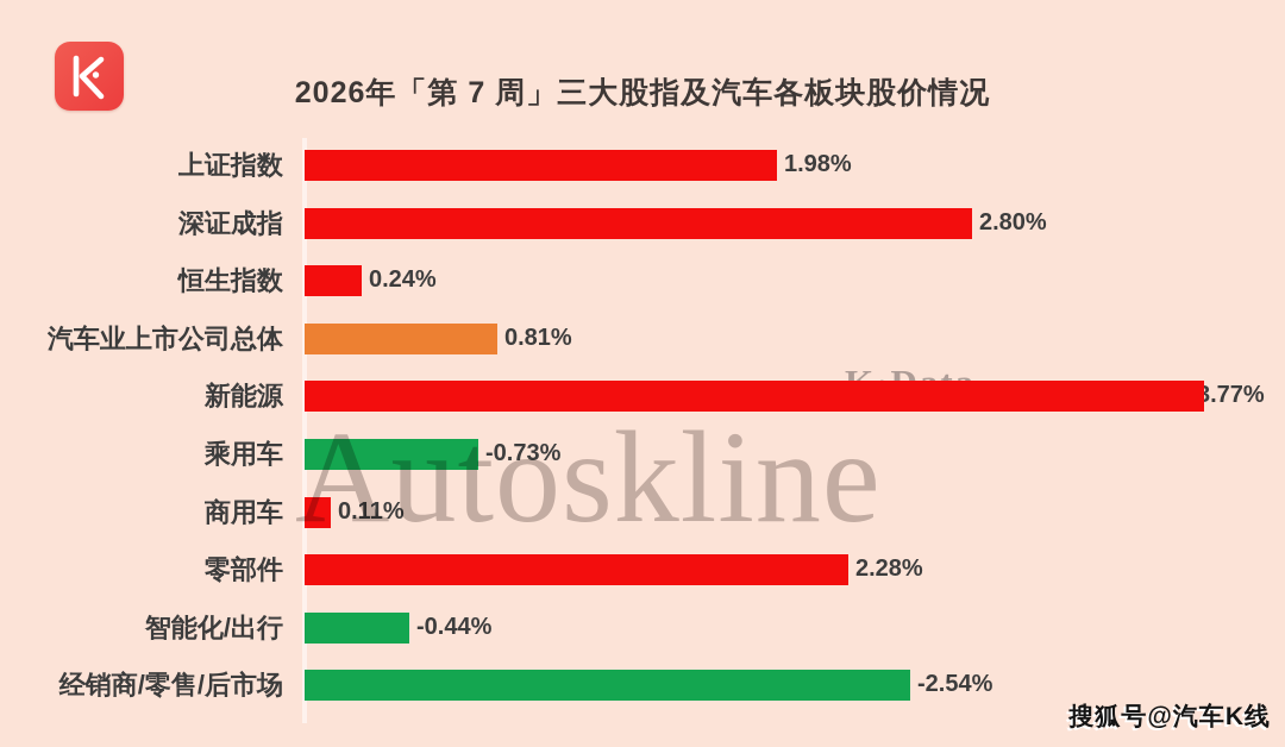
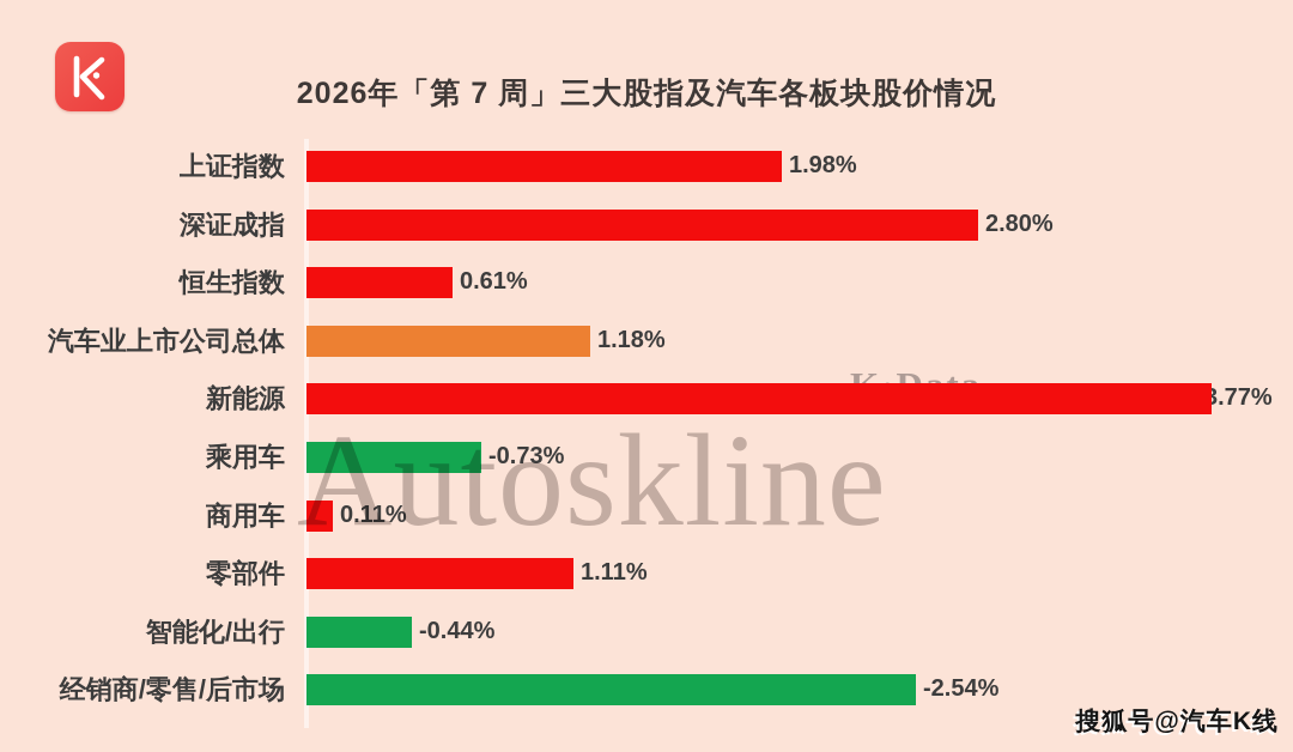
恒生指数: 0.24% -> 0.61%
汽车业上市公司总体: 0.81% -> 1.18%
零部件: 2.28% -> 1.11%
